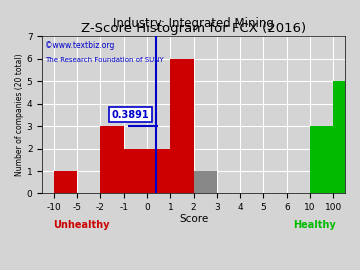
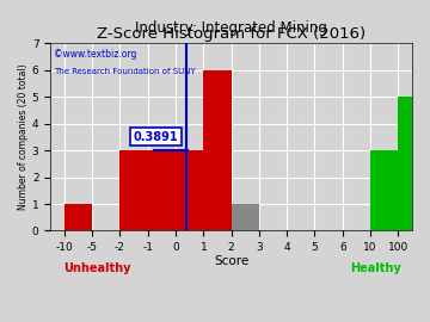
0: 2 -> 3
